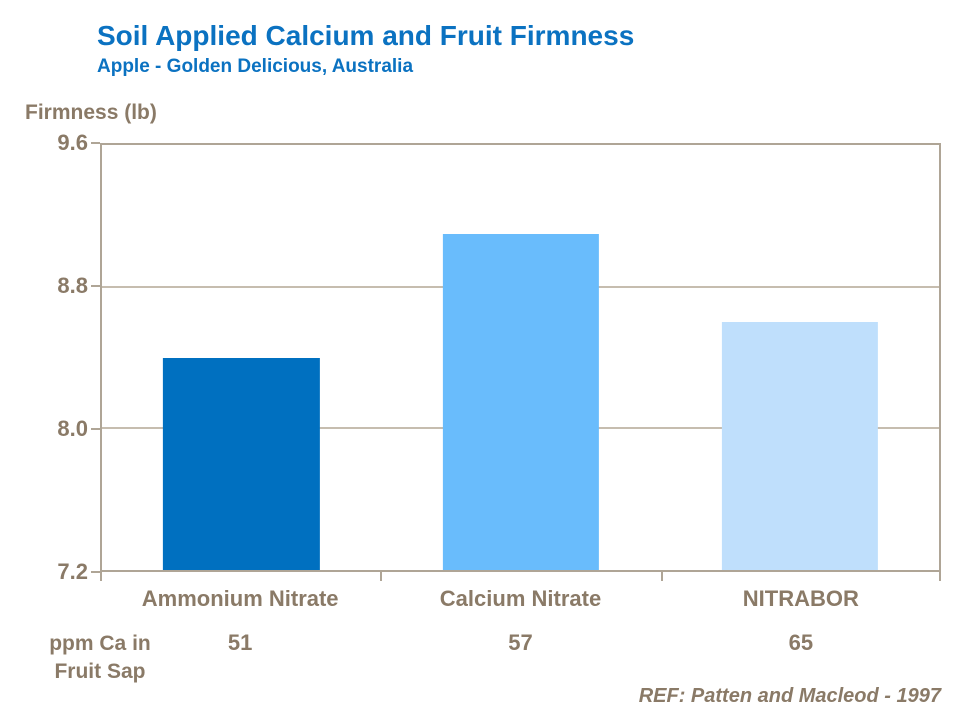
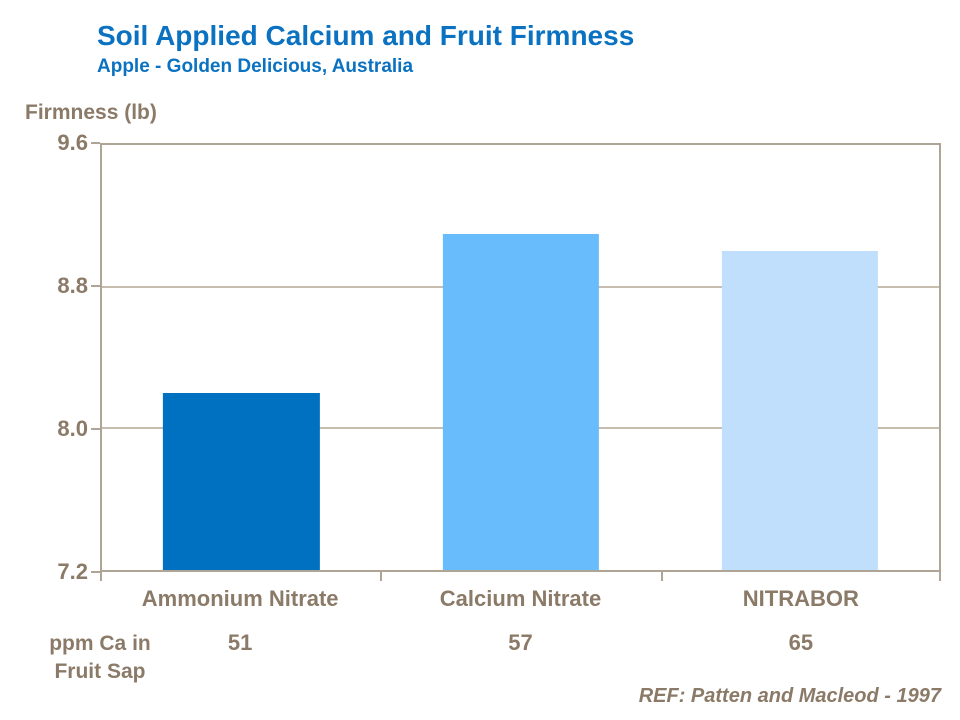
Ammonium Nitrate: 8.4 -> 8.2
NITRABOR: 8.6 -> 9.0
